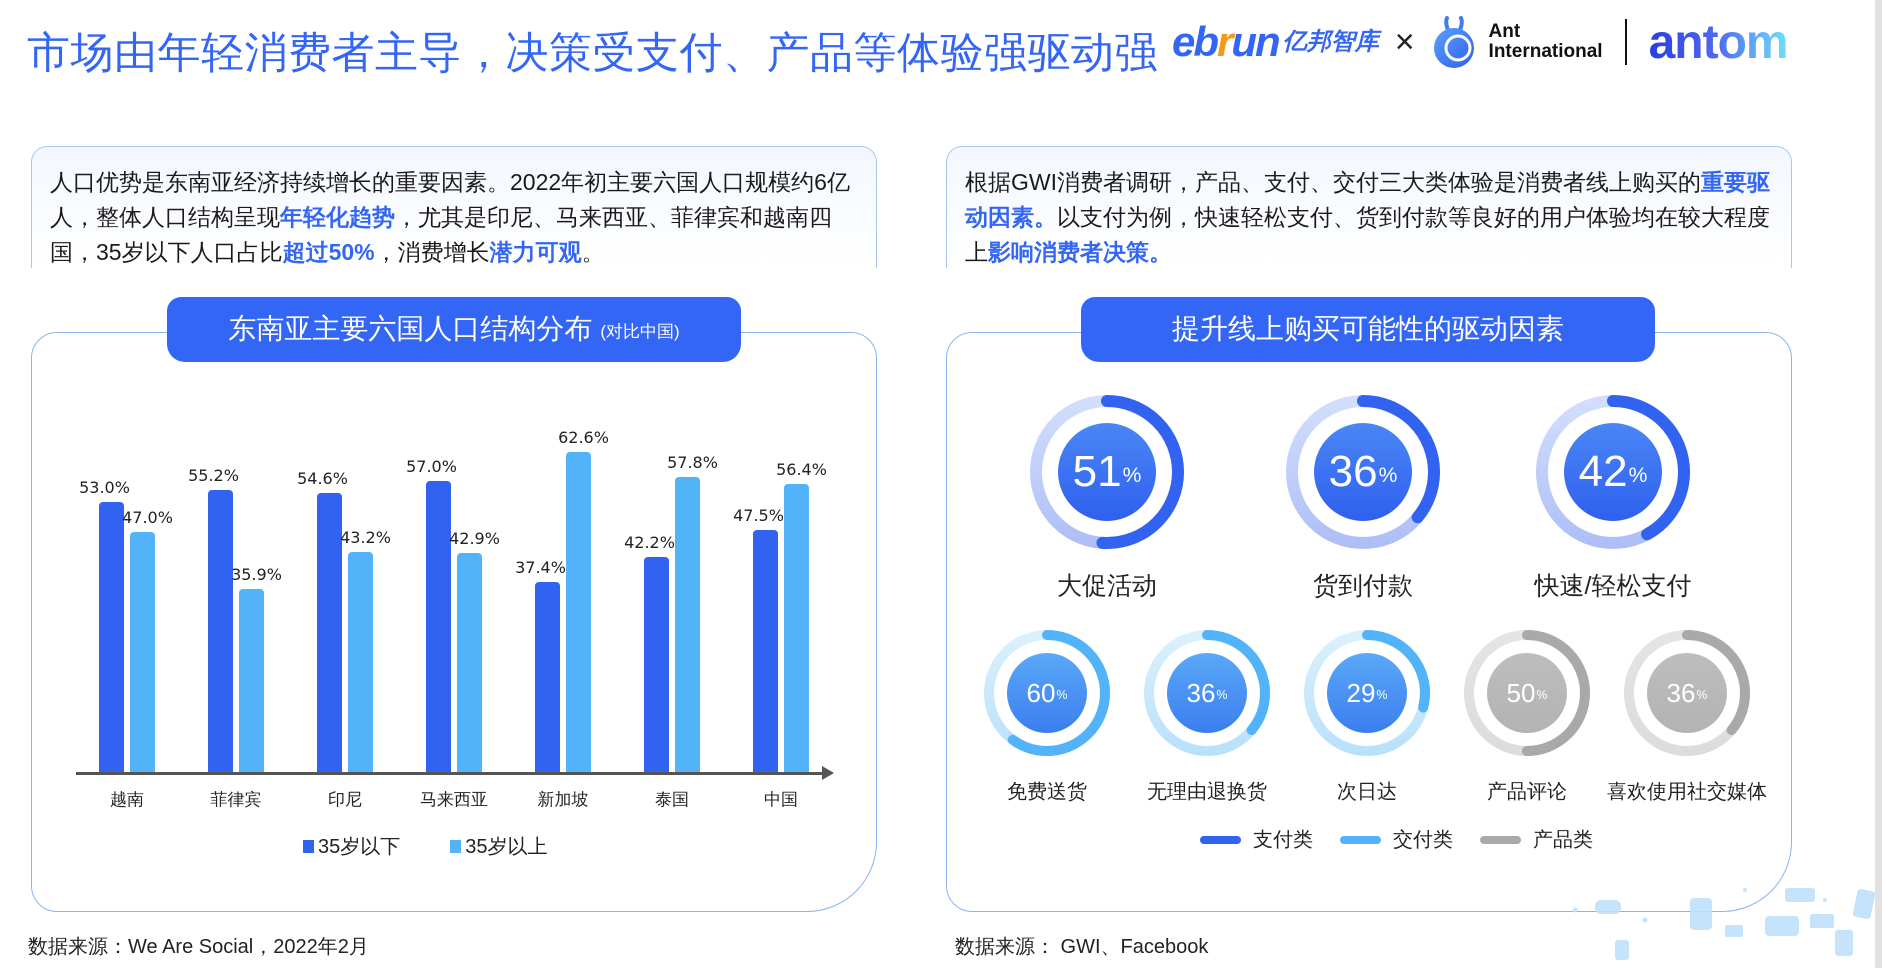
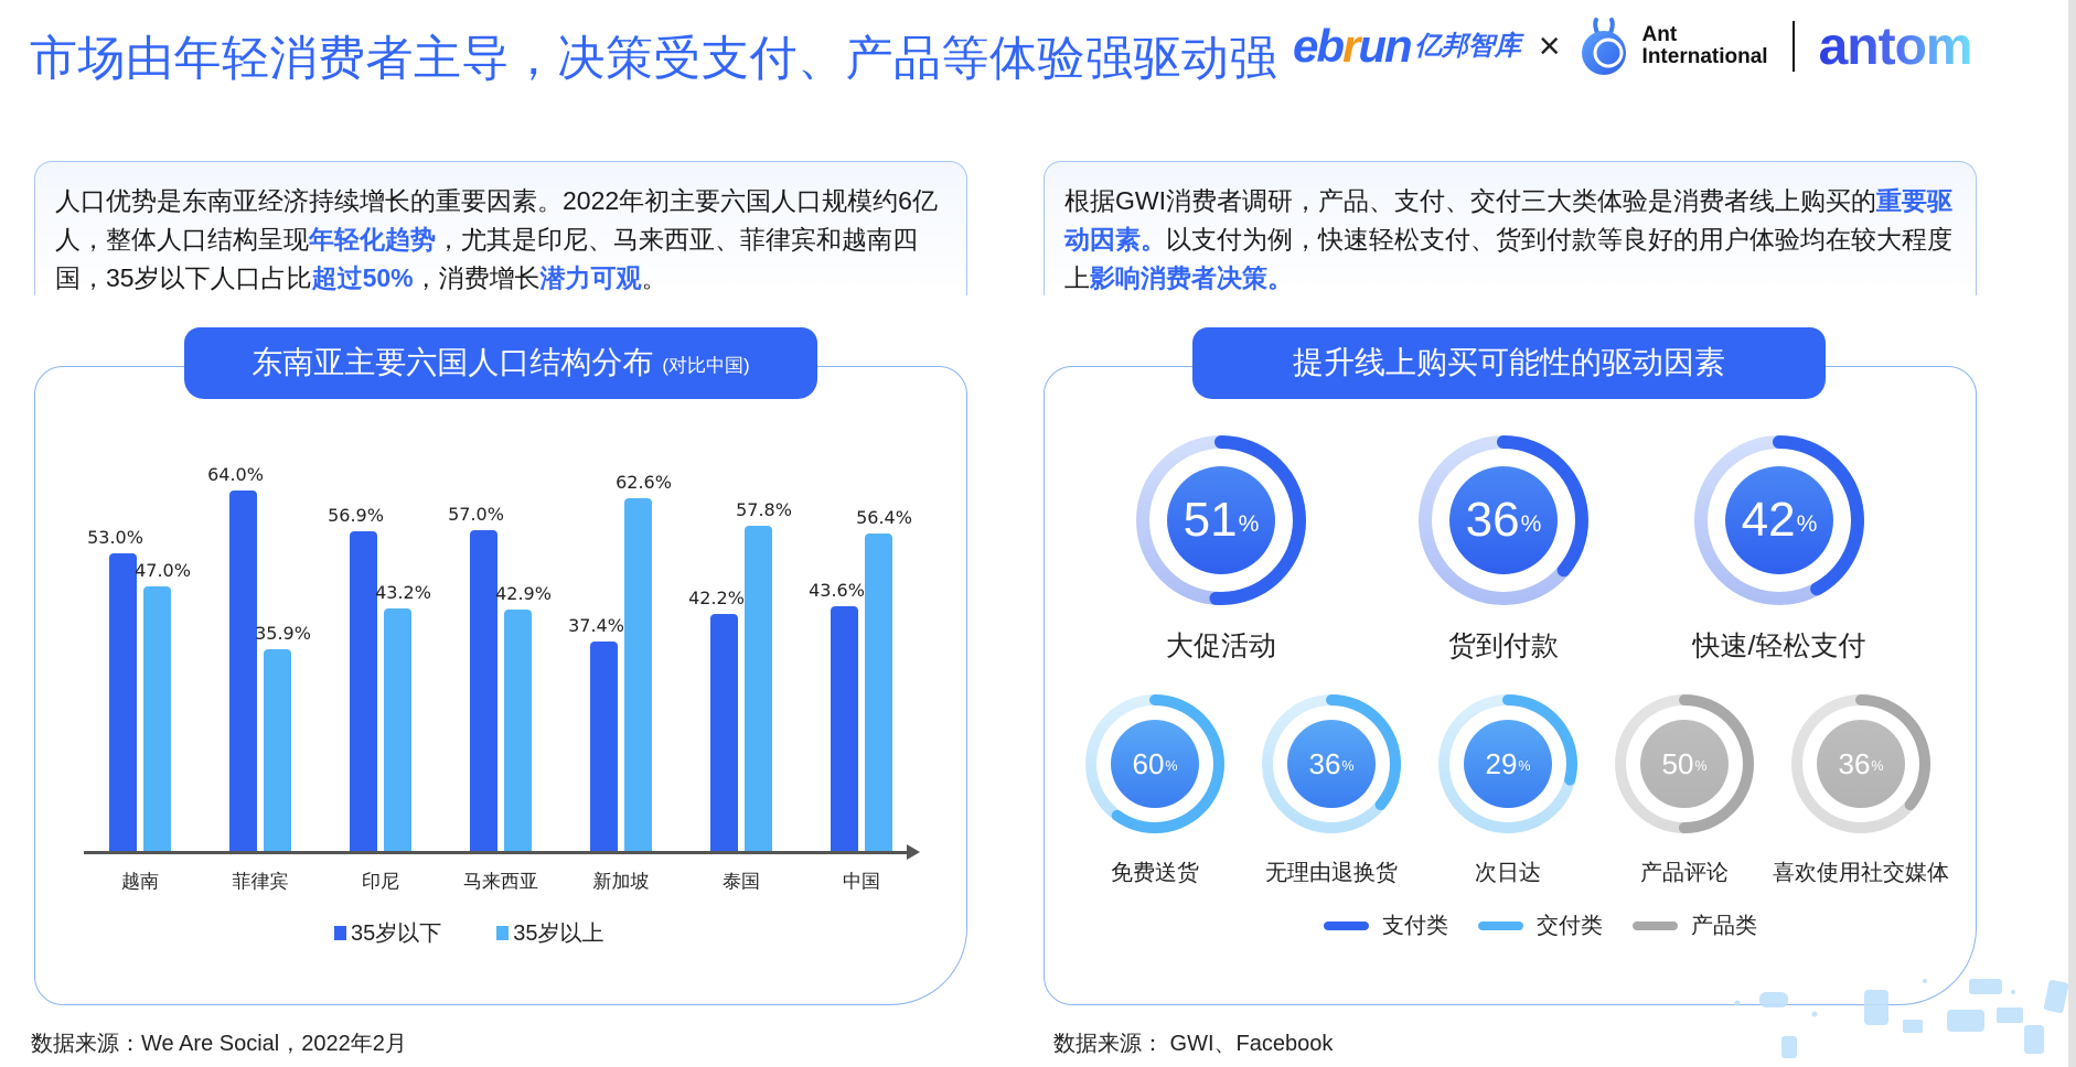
东南亚主要六国人口结构分布 (对比中国)/35岁以下/菲律宾: 55.2% -> 64.0%
东南亚主要六国人口结构分布 (对比中国)/35岁以下/印尼: 54.6% -> 56.9%
东南亚主要六国人口结构分布 (对比中国)/35岁以下/中国: 47.5% -> 43.6%
